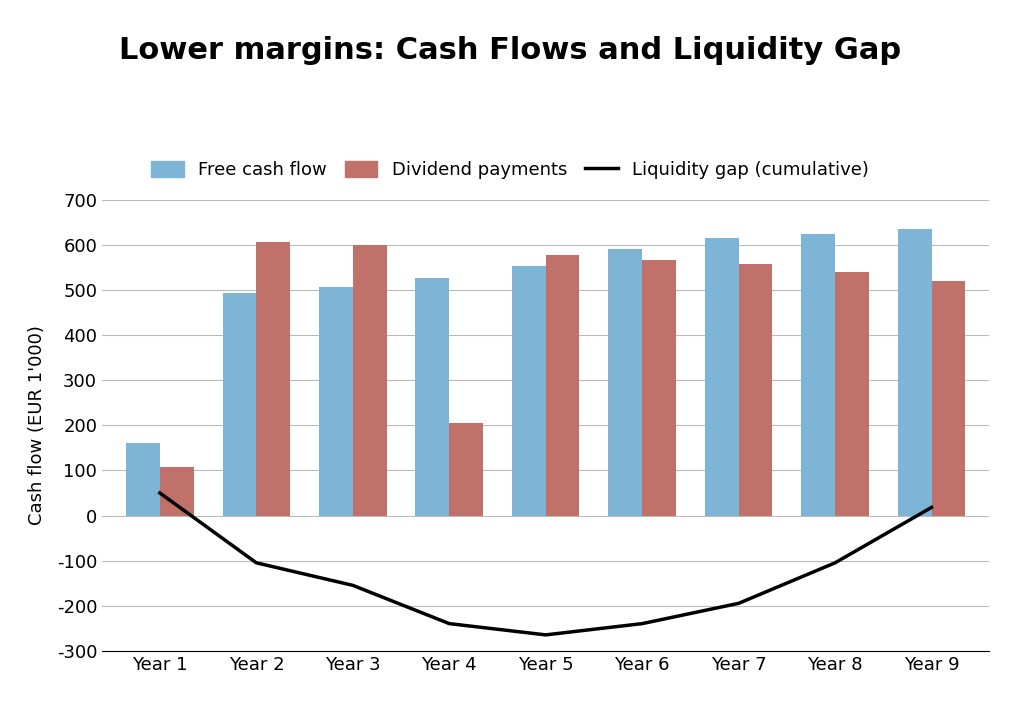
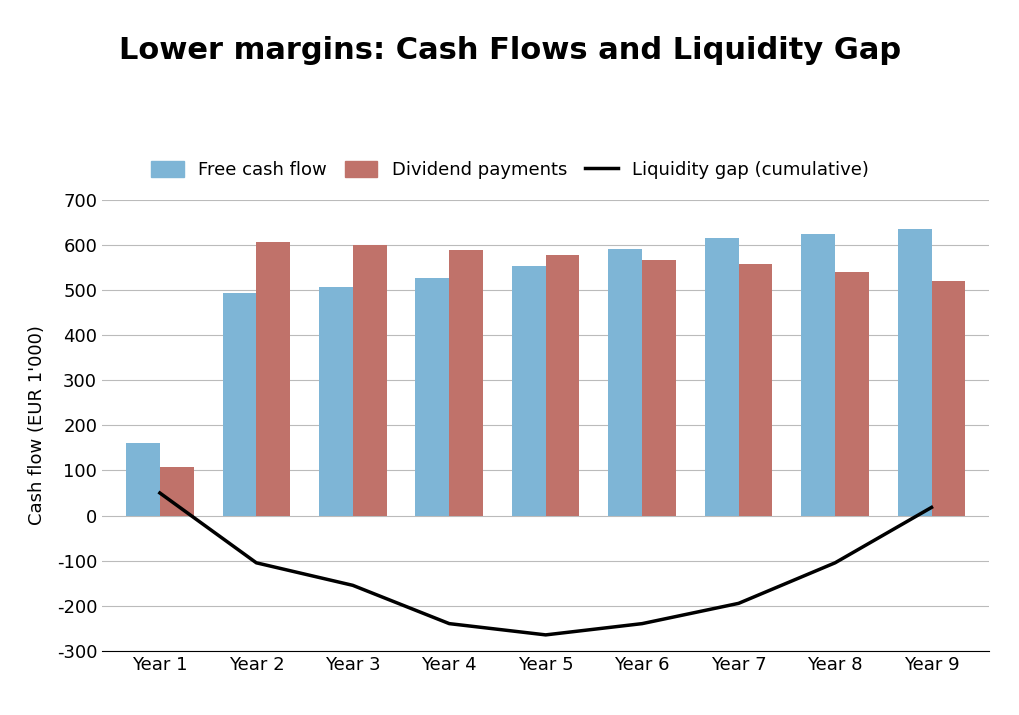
Dividend payments/Year 4: 205 -> 590
